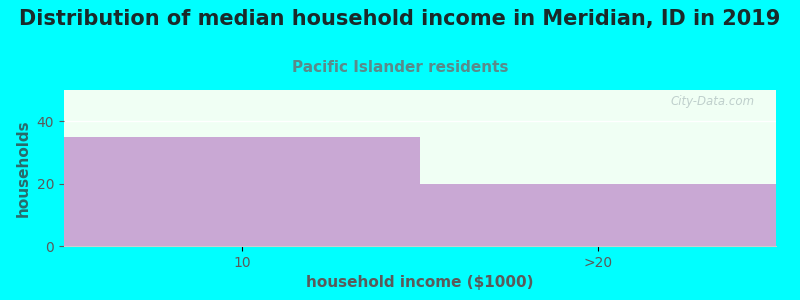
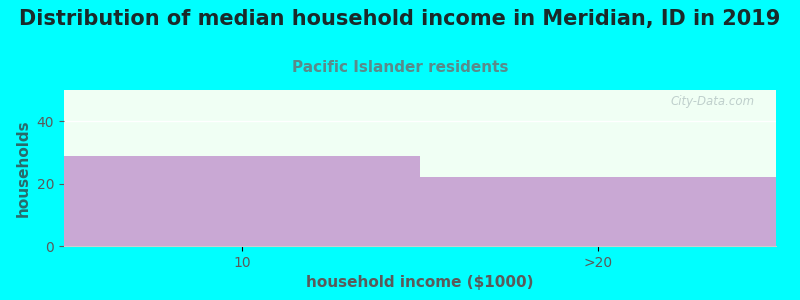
10: 35 -> 29
>20: 20 -> 22
